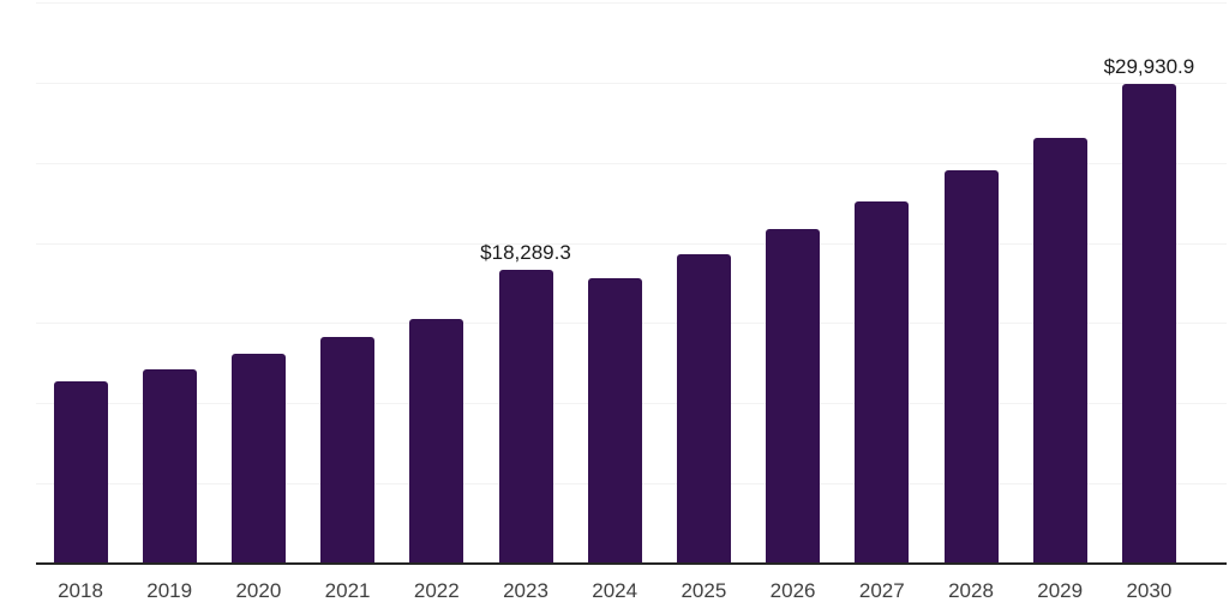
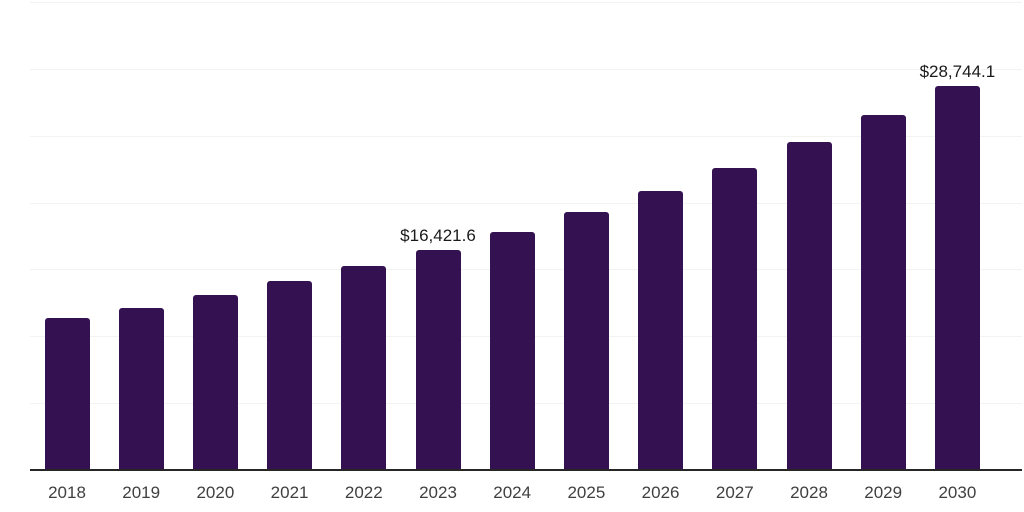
2023: $18,289.3 -> $16,421.6
2030: $29,930.9 -> $28,744.1
